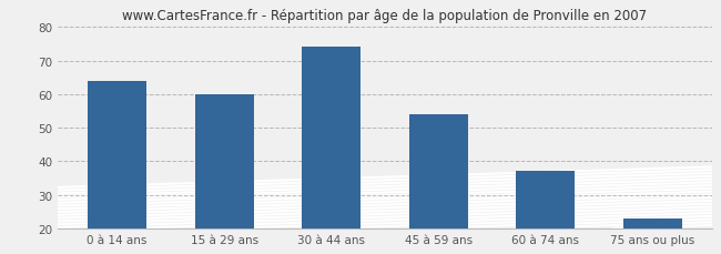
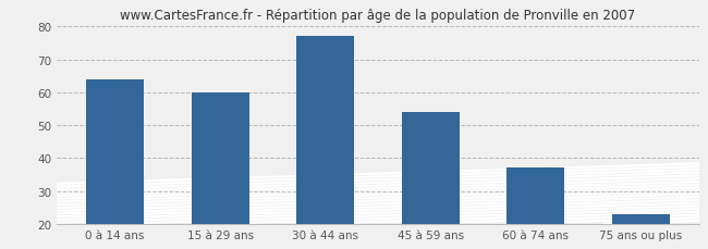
30 à 44 ans: 74 -> 77
